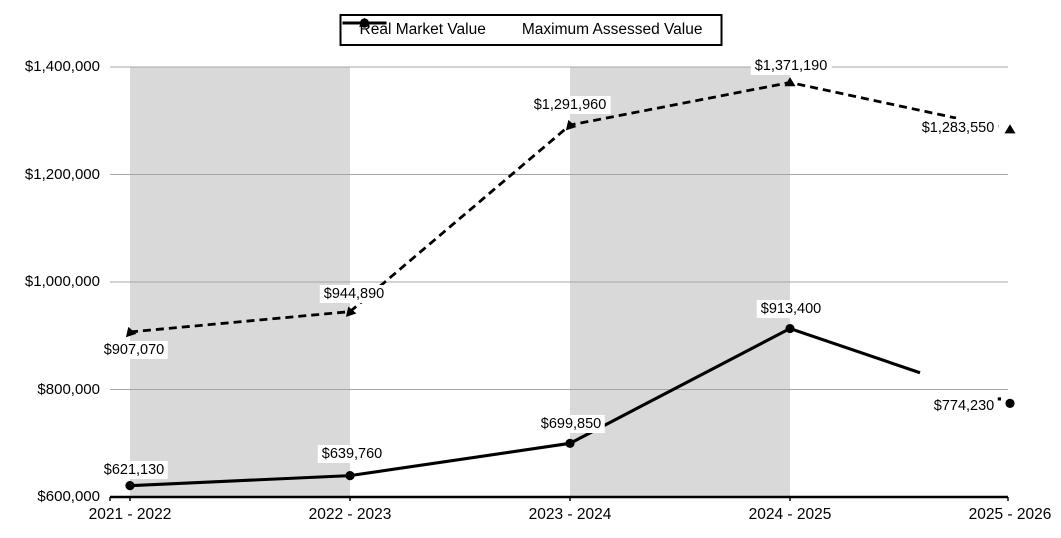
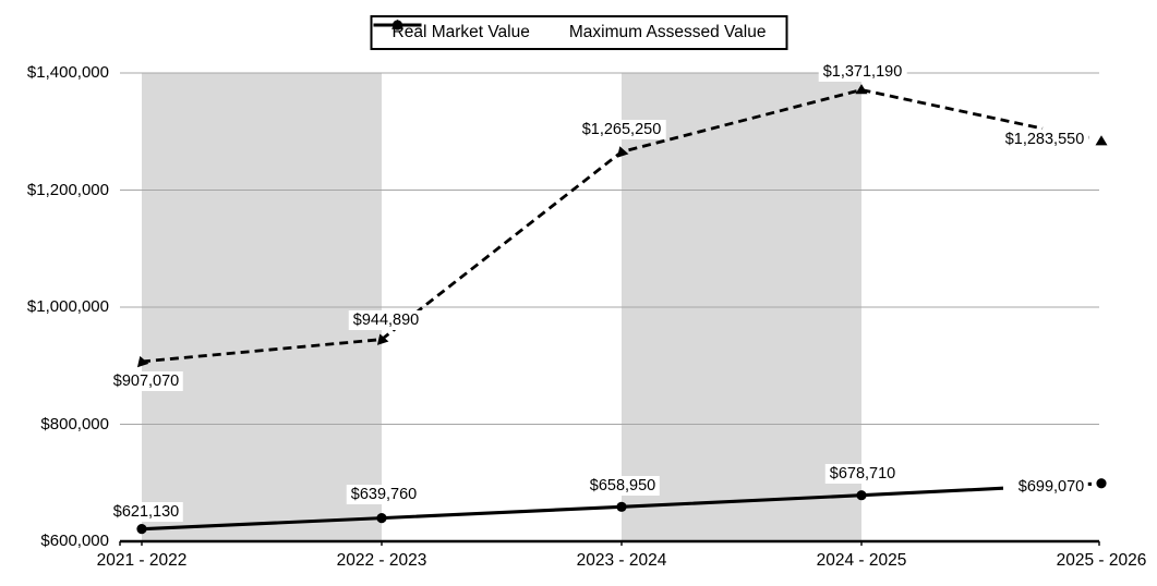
Real Market Value/2023 - 2024: $1,291,960 -> $1,265,250
Maximum Assessed Value/2023 - 2024: $699,850 -> $658,950
Maximum Assessed Value/2024 - 2025: $913,400 -> $678,710
Maximum Assessed Value/2025 - 2026: $774,230 -> $699,070
